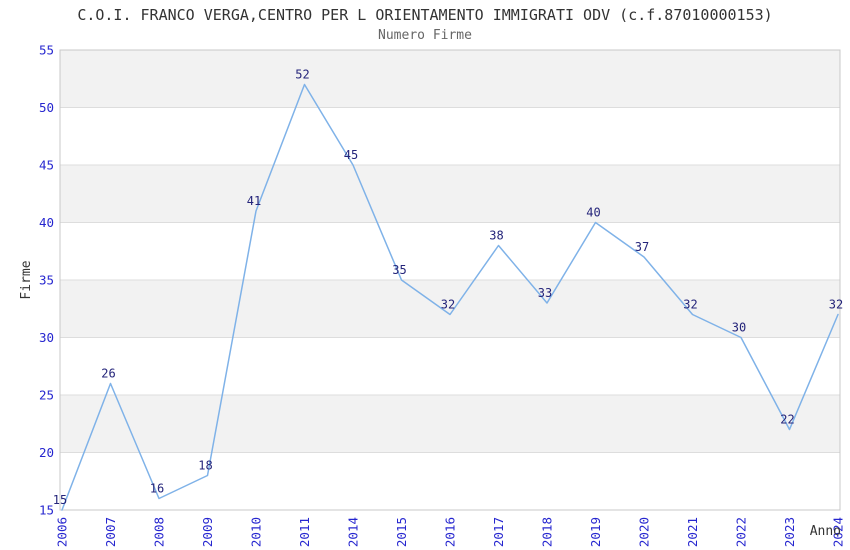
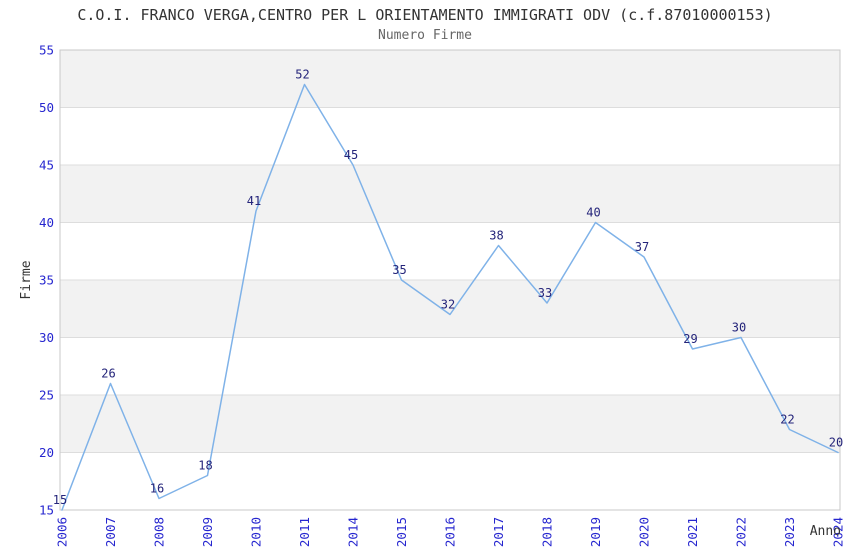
2021: 32 -> 29
2024: 32 -> 20
